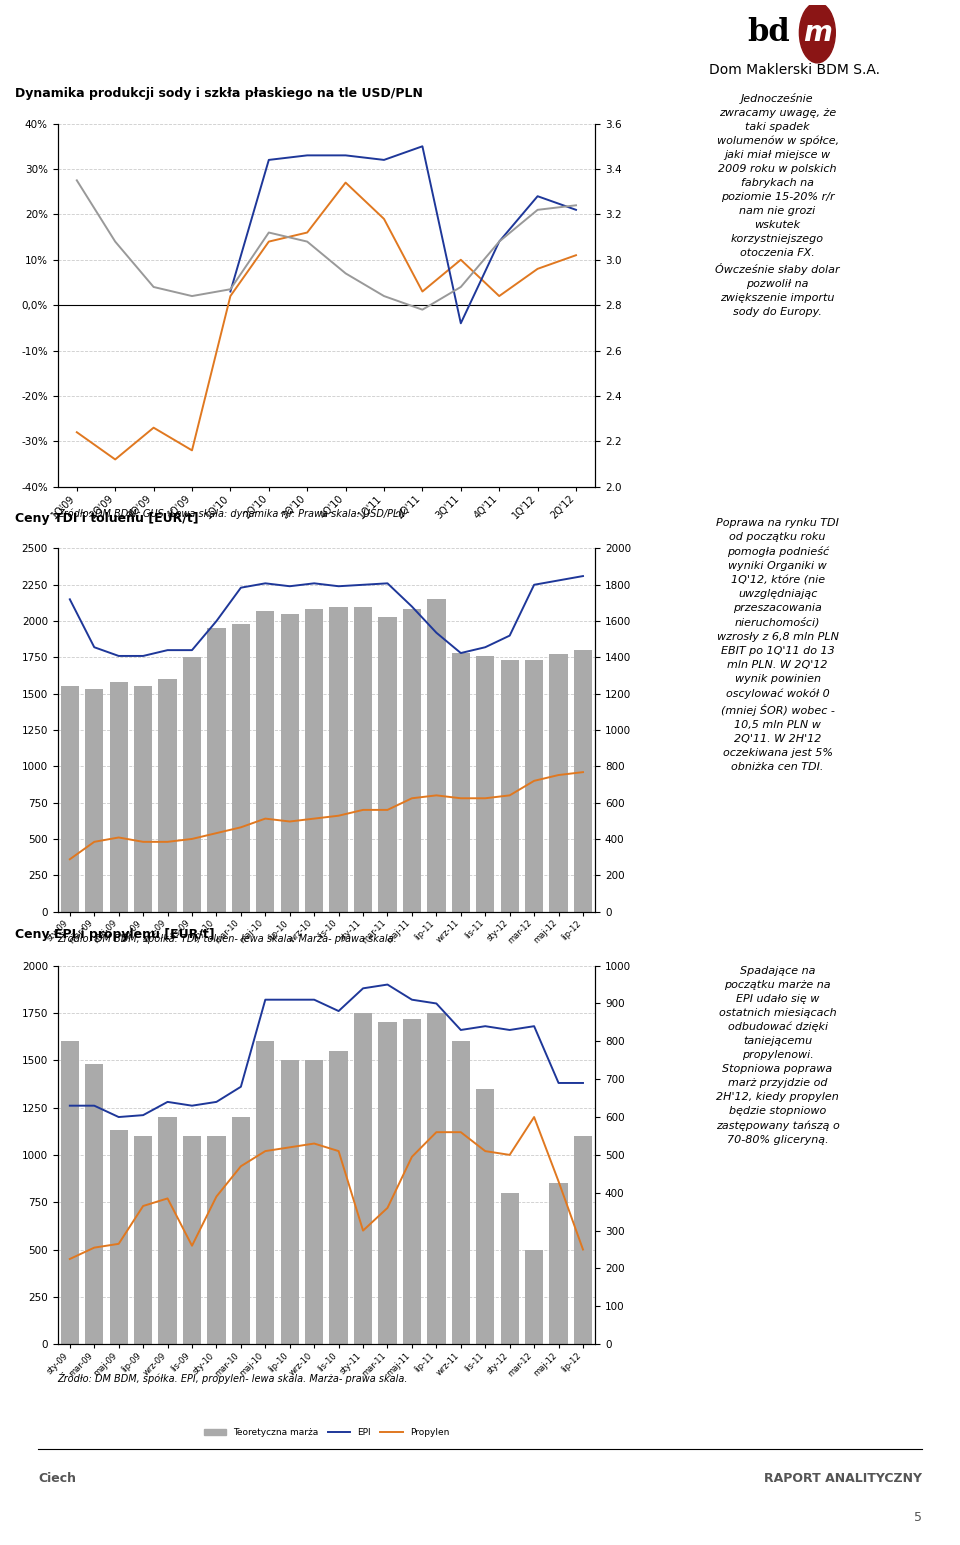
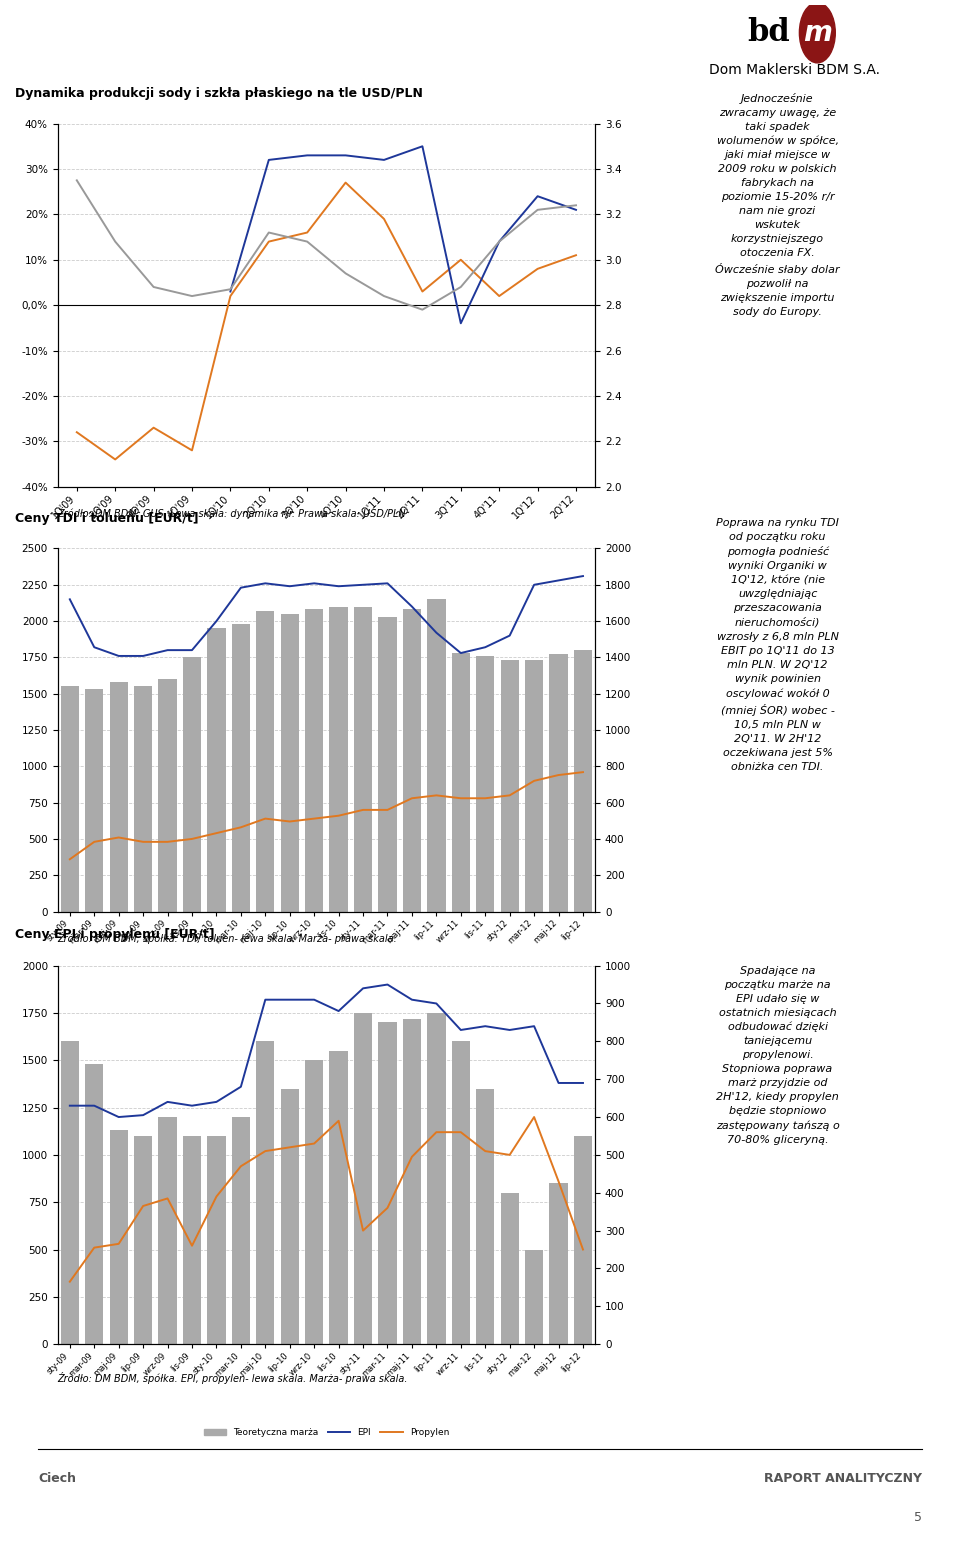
Propylen/sty-09: 450 -> 330
Teoretyczna marża/lip-10: 1500 -> 1350
Propylen/lis-10: 1020 -> 1180
